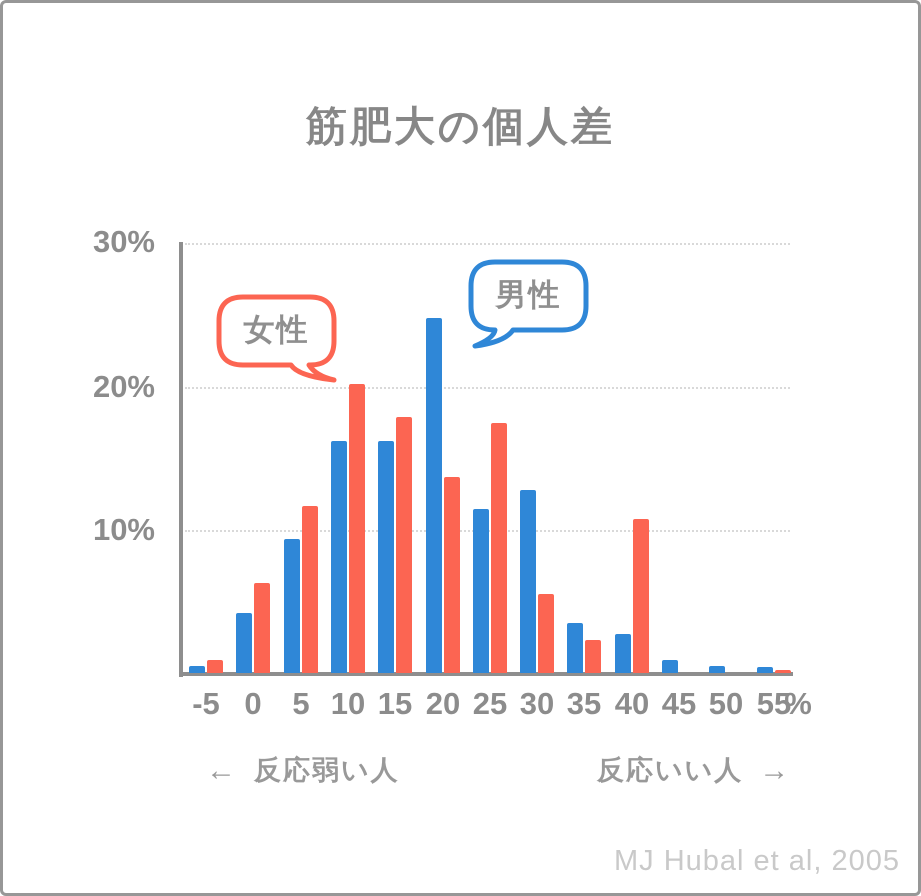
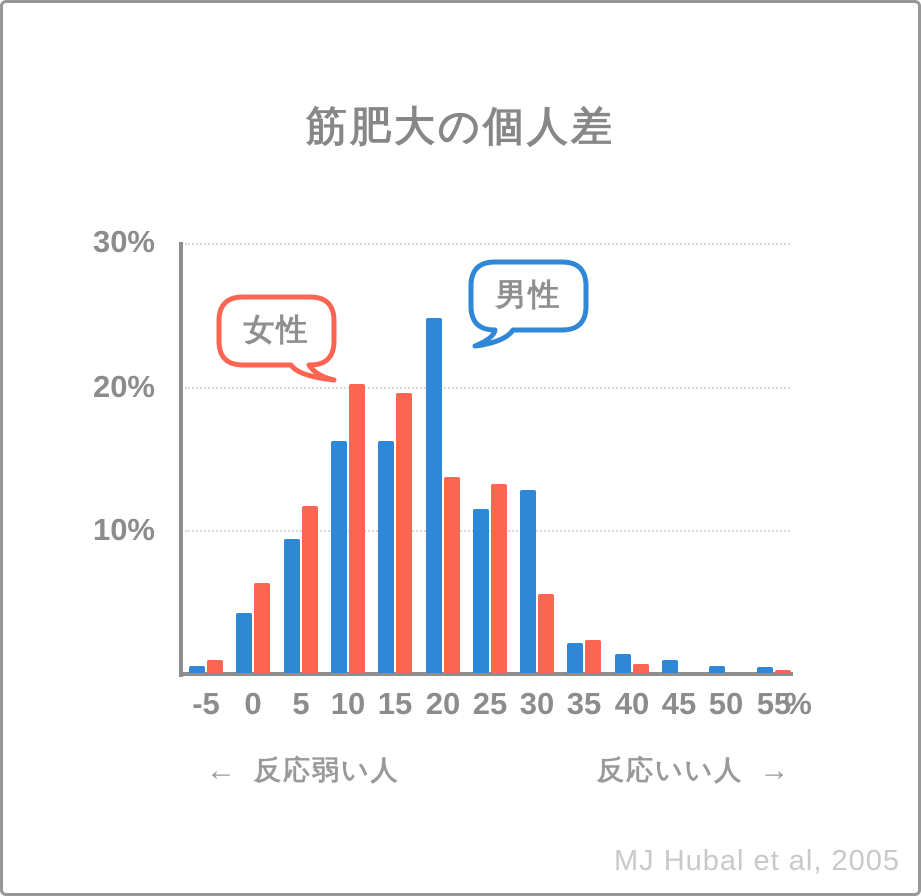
女性/15: 17.9% -> 19.6%
女性/25: 17.5% -> 13.2%
男性/35: 3.5% -> 2.1%
男性/40: 2.7% -> 1.3%
女性/40: 10.8% -> 0.6%
